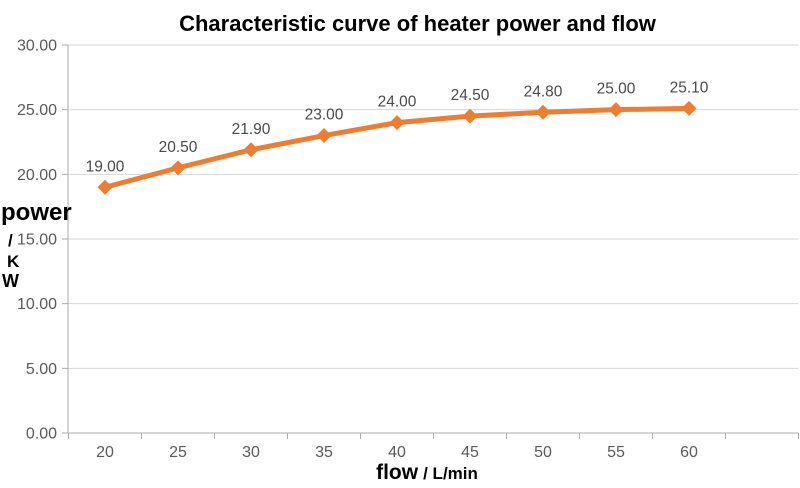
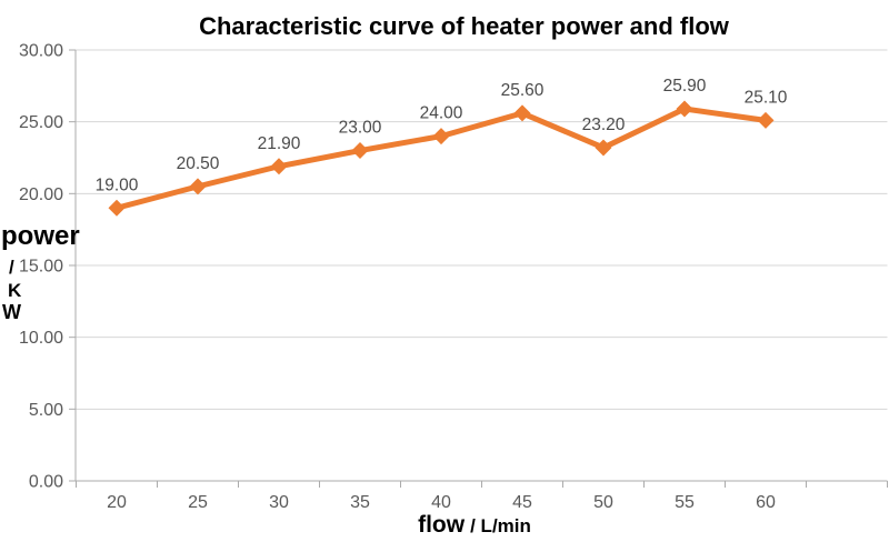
45: 24.50 -> 25.60
50: 24.80 -> 23.20
55: 25.00 -> 25.90
